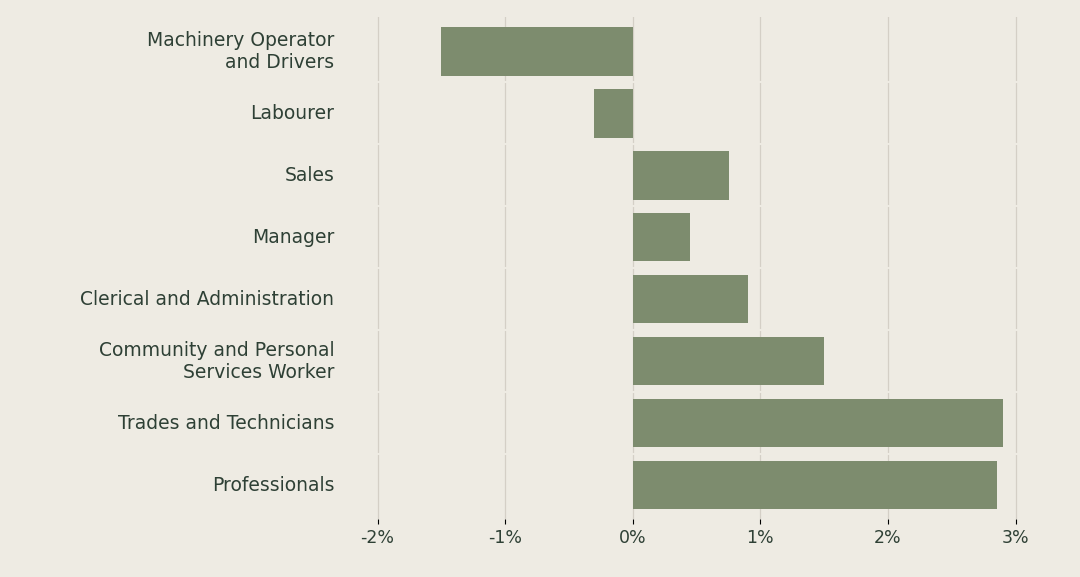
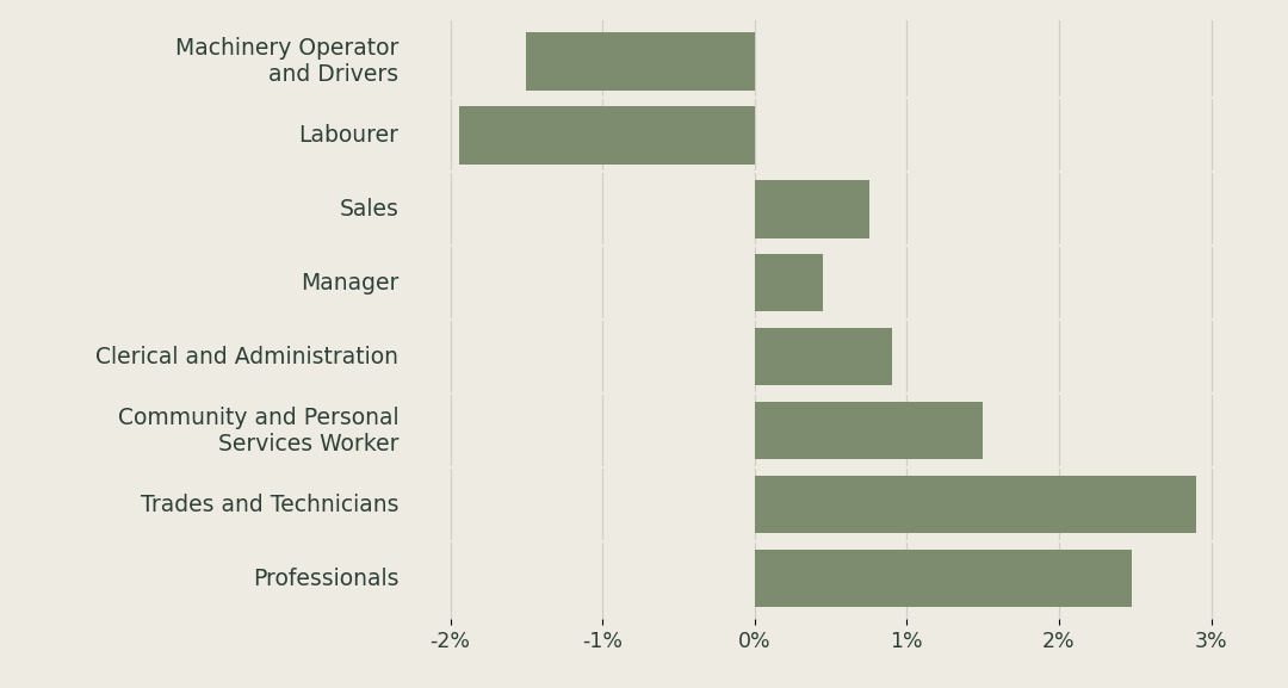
Labourer: -0.30% -> -1.94%
Professionals: 2.85% -> 2.48%
